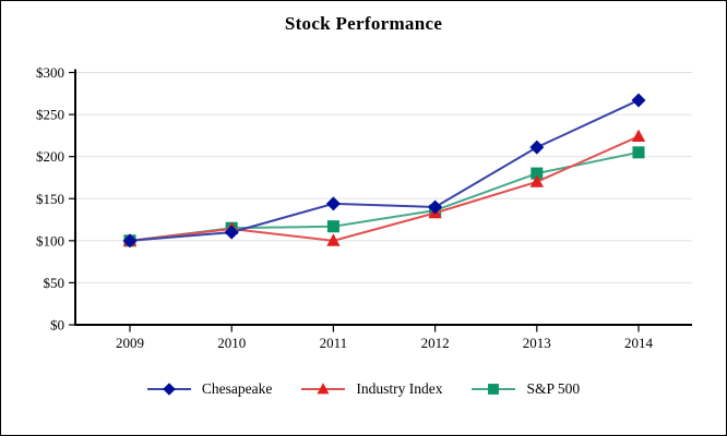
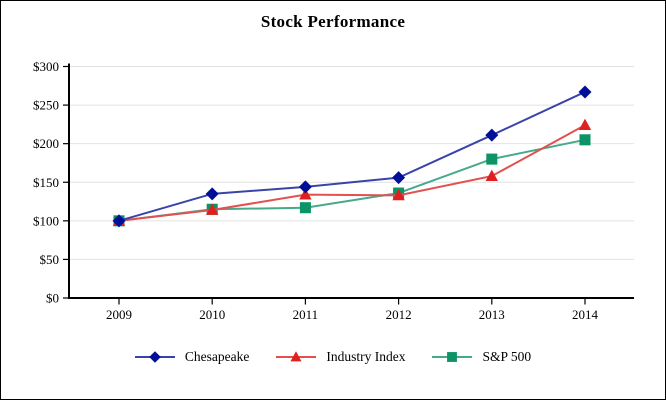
Chesapeake/2010: $110 -> $140
Industry Index/2011: $100 -> $130
Chesapeake/2012: $140 -> $160
Industry Index/2013: $170 -> $160
